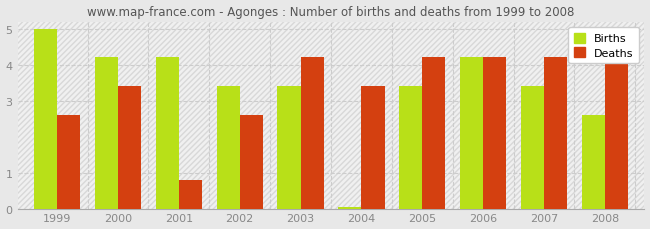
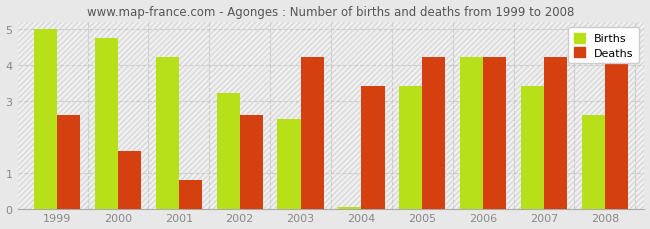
Births/2000: 4.20 -> 4.75
Deaths/2000: 3.4 -> 1.6
Births/2002: 3.40 -> 3.20
Births/2003: 3.40 -> 2.50
